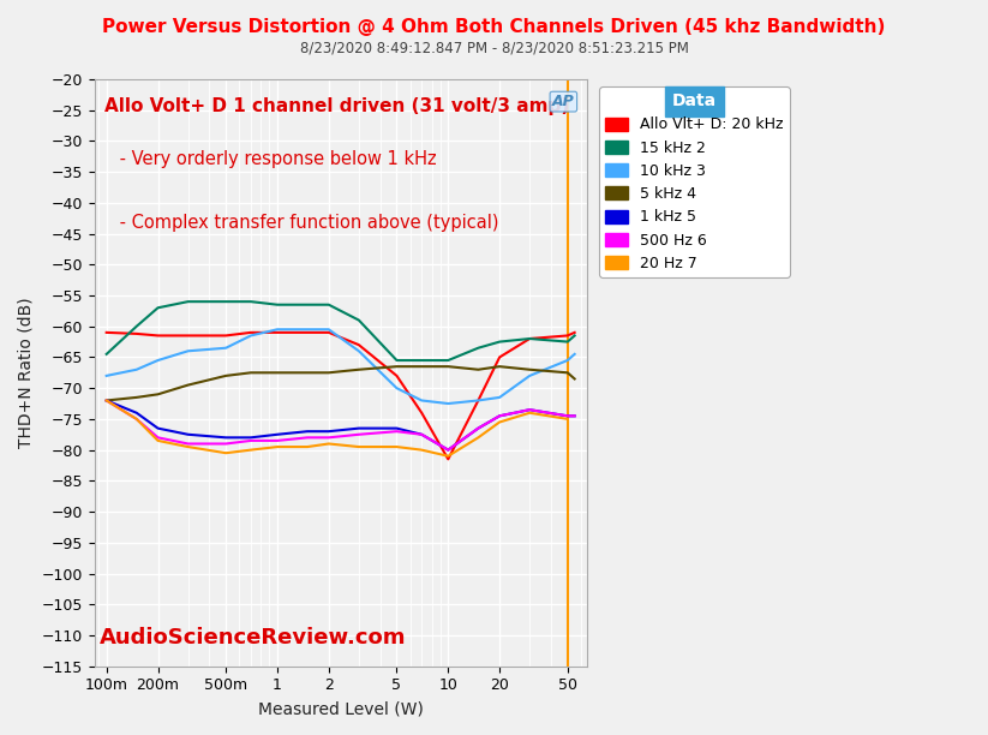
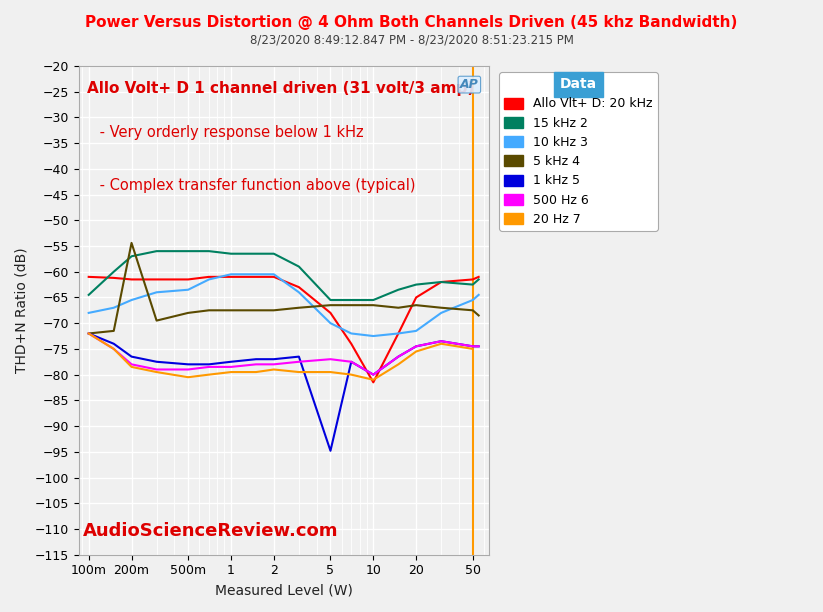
5 kHz 4/200m: -71.0 -> -54.4
1 kHz 5/5: -76.5 -> -94.8
